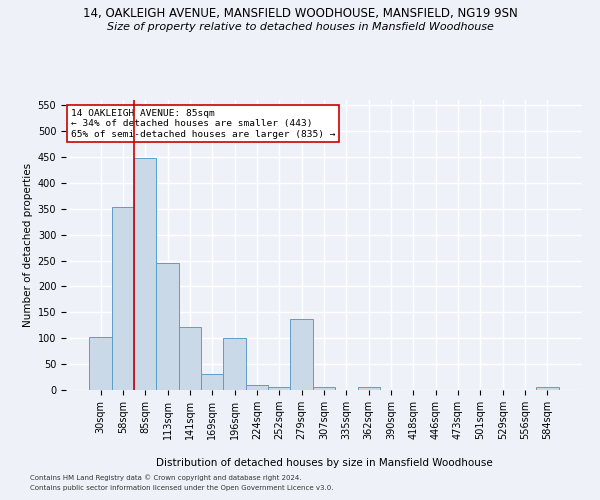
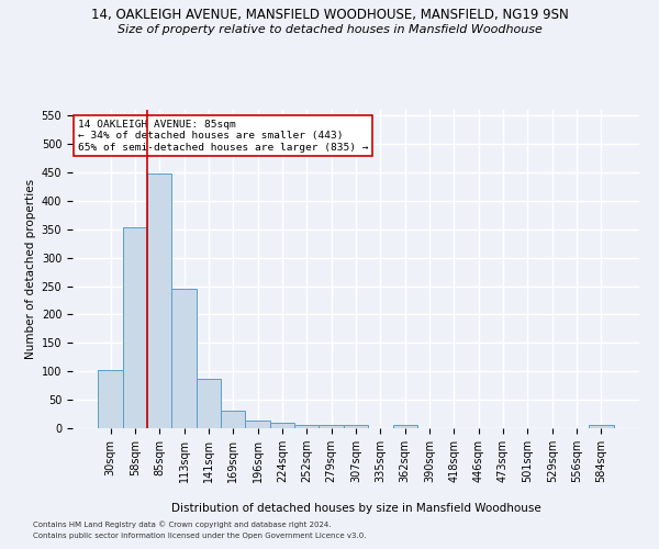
141sqm: 122 -> 87
196sqm: 100 -> 13
279sqm: 138 -> 5
